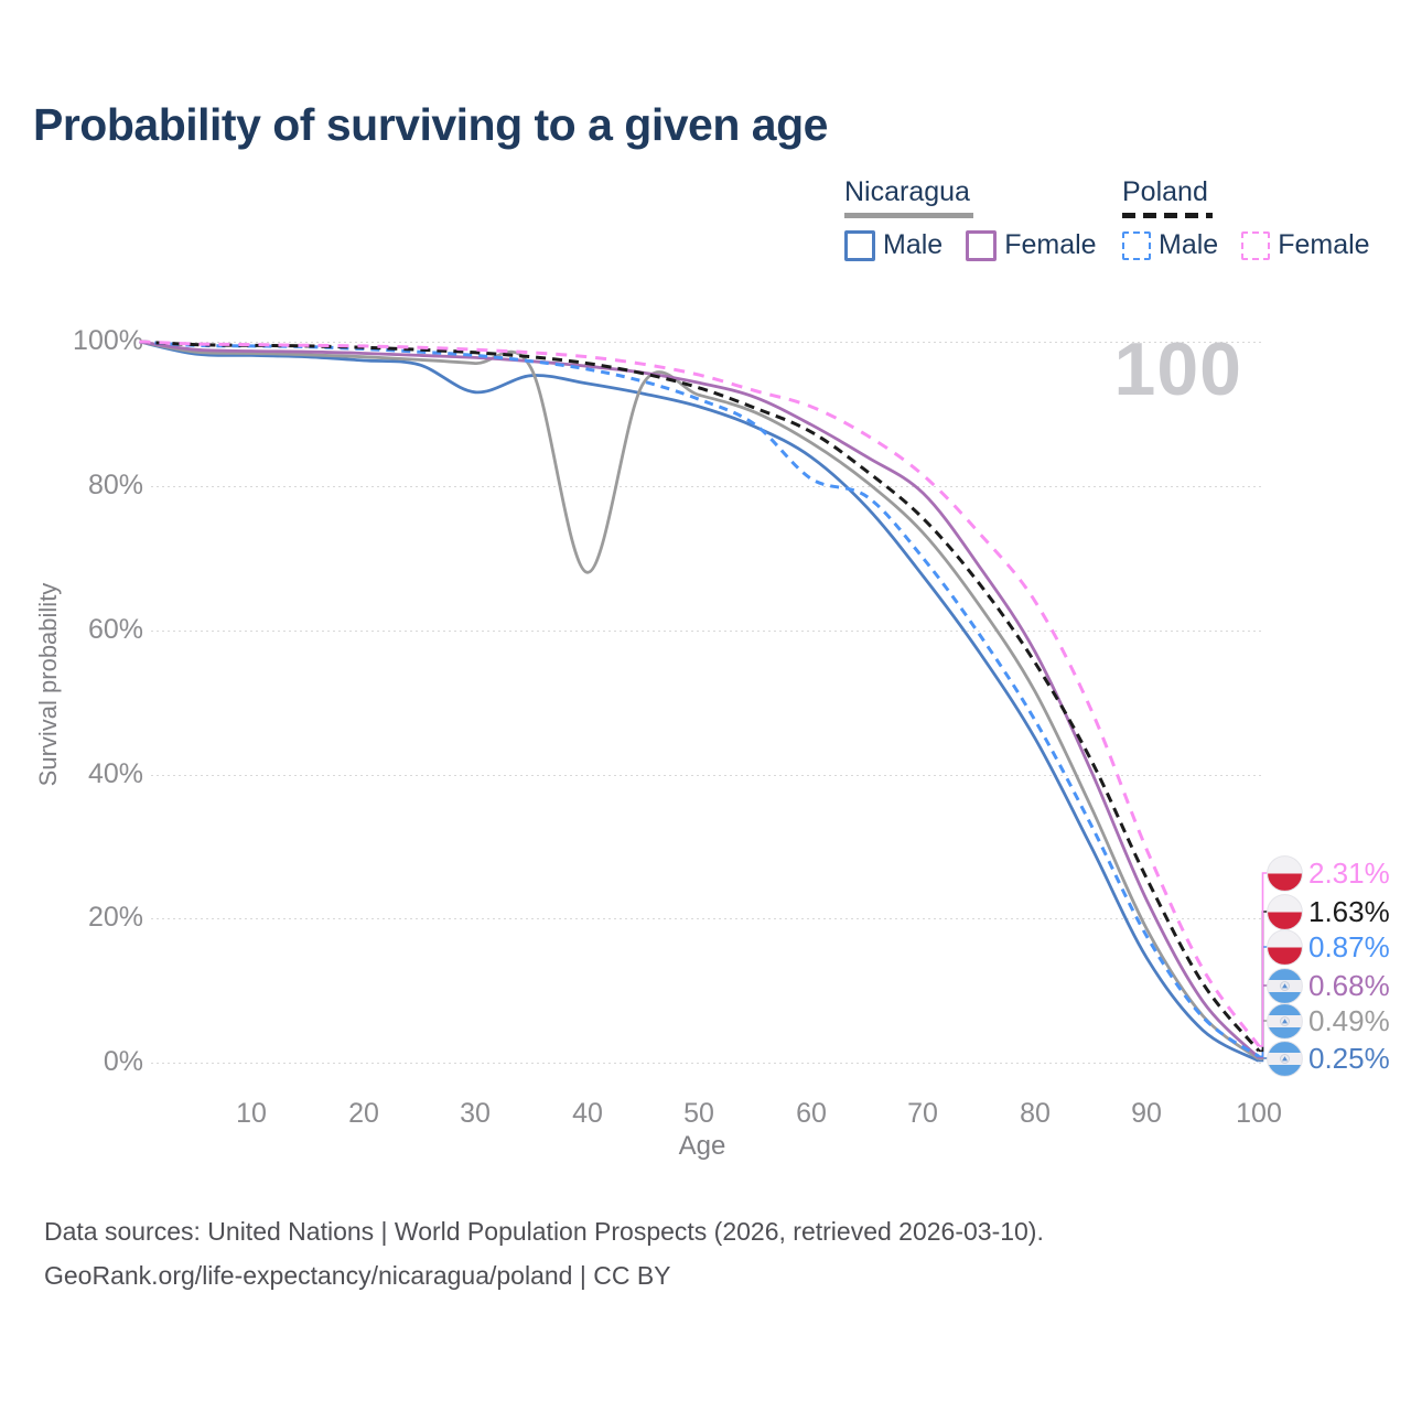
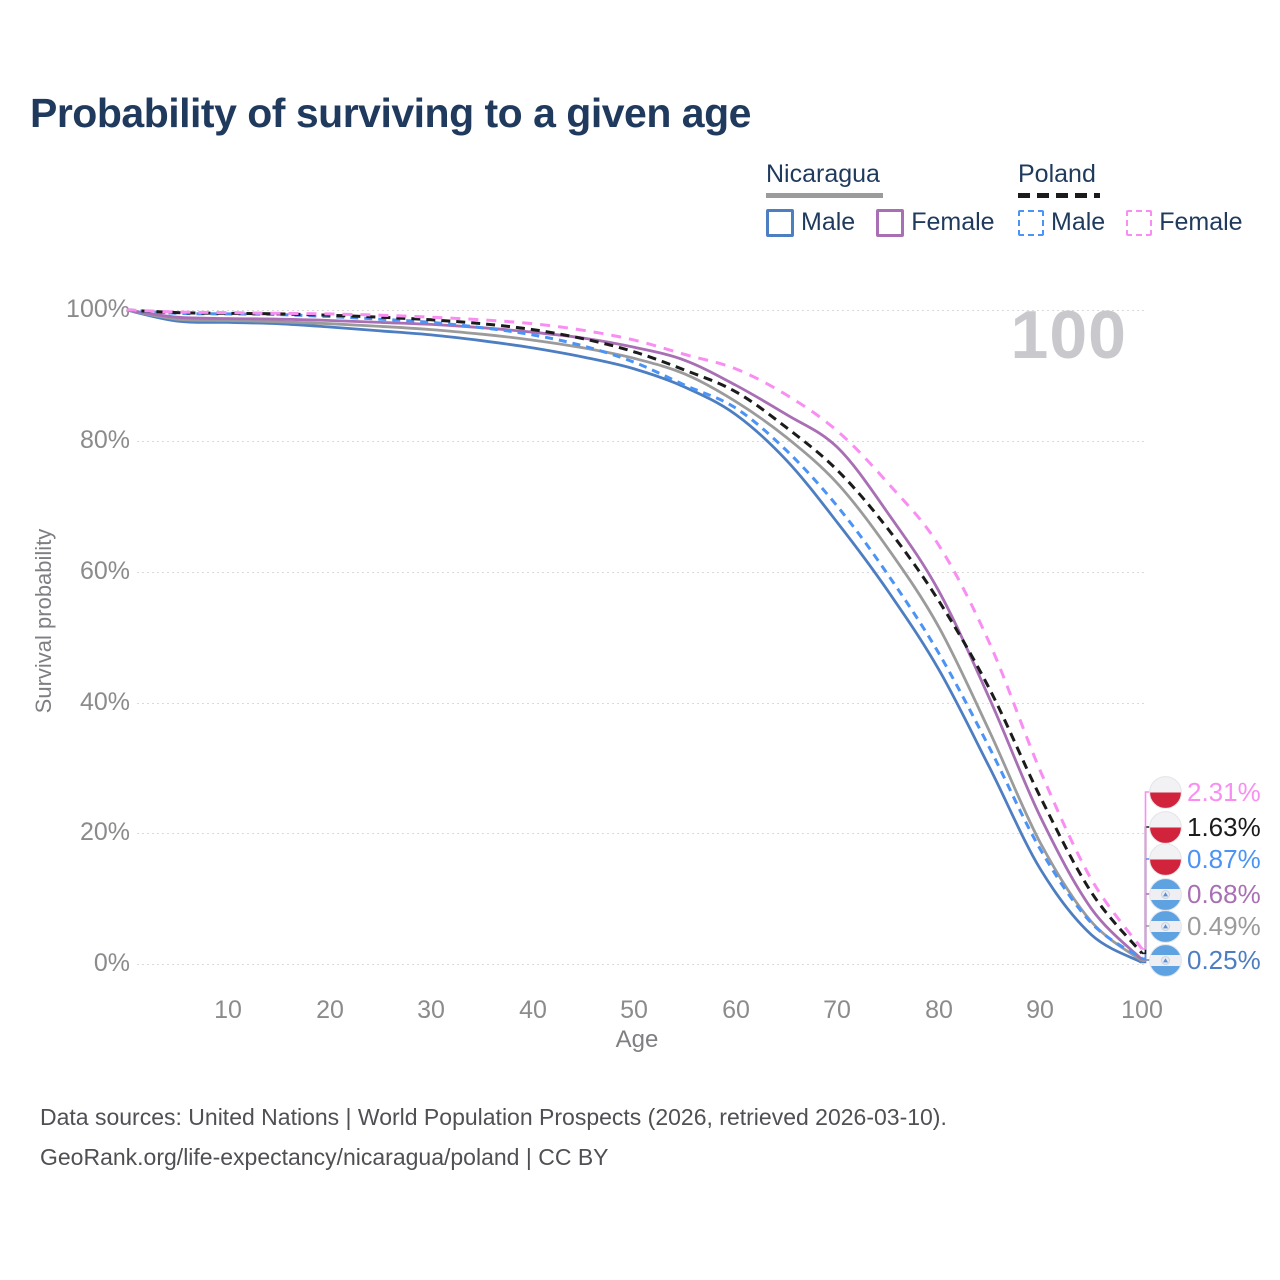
Nicaragua Male/30: 93% -> 96%
Nicaragua/40: 68% -> 95%
Poland Male/60: 81% -> 85%
